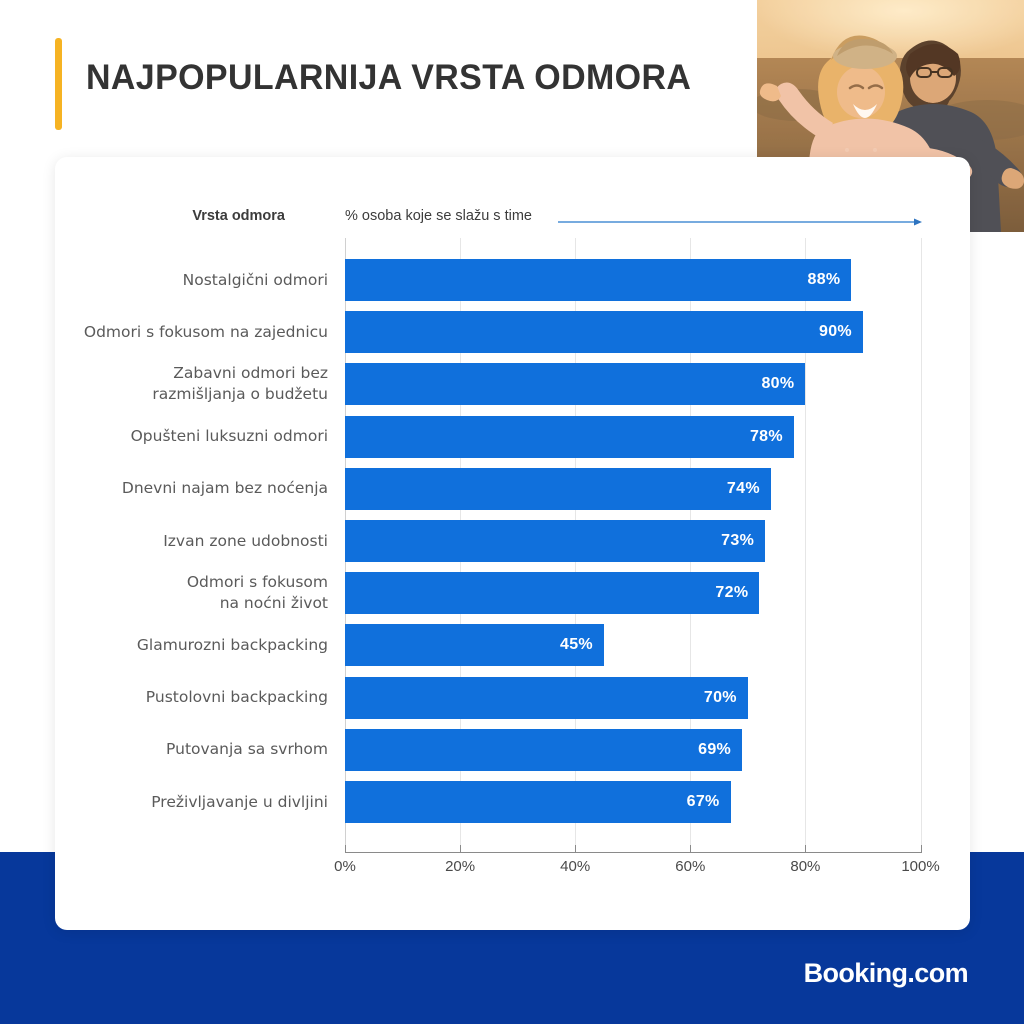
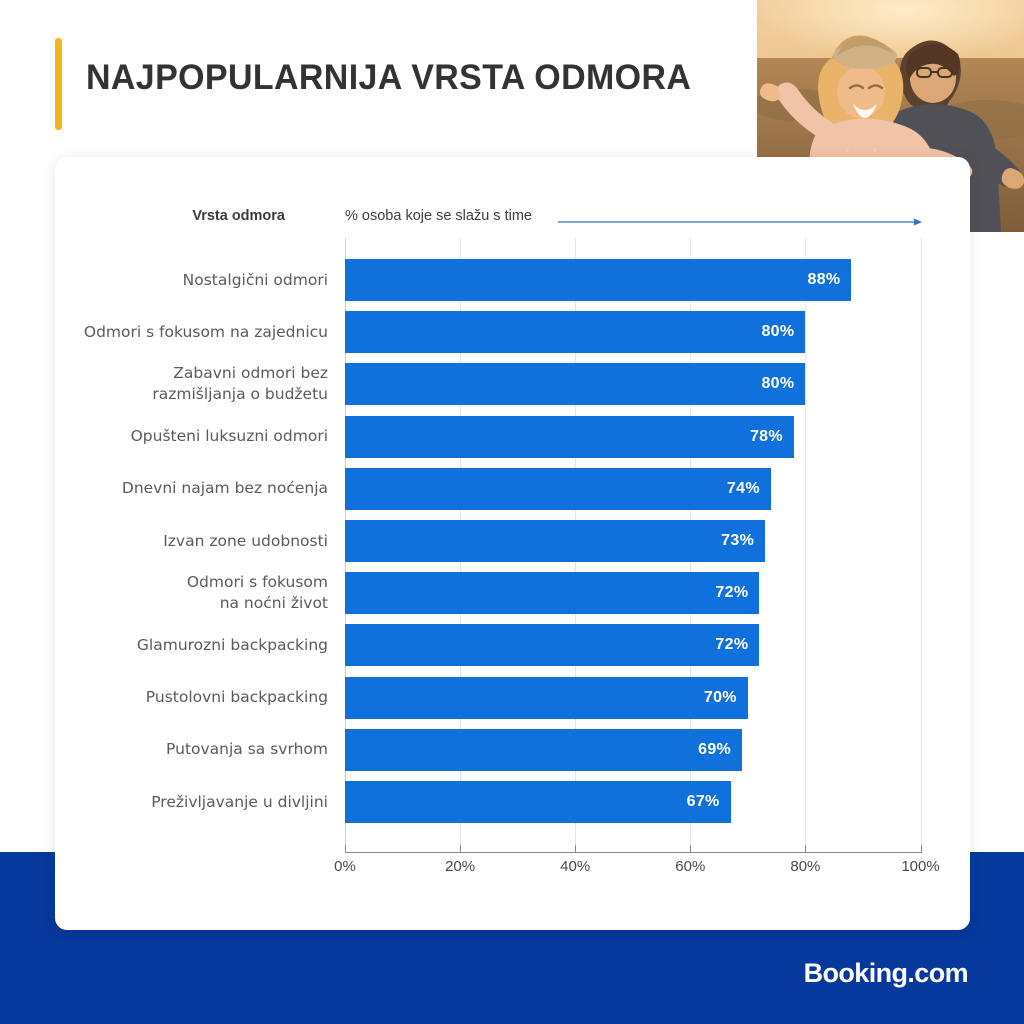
Odmori s fokusom na zajednicu: 90% -> 80%
Glamurozni backpacking: 45% -> 72%
